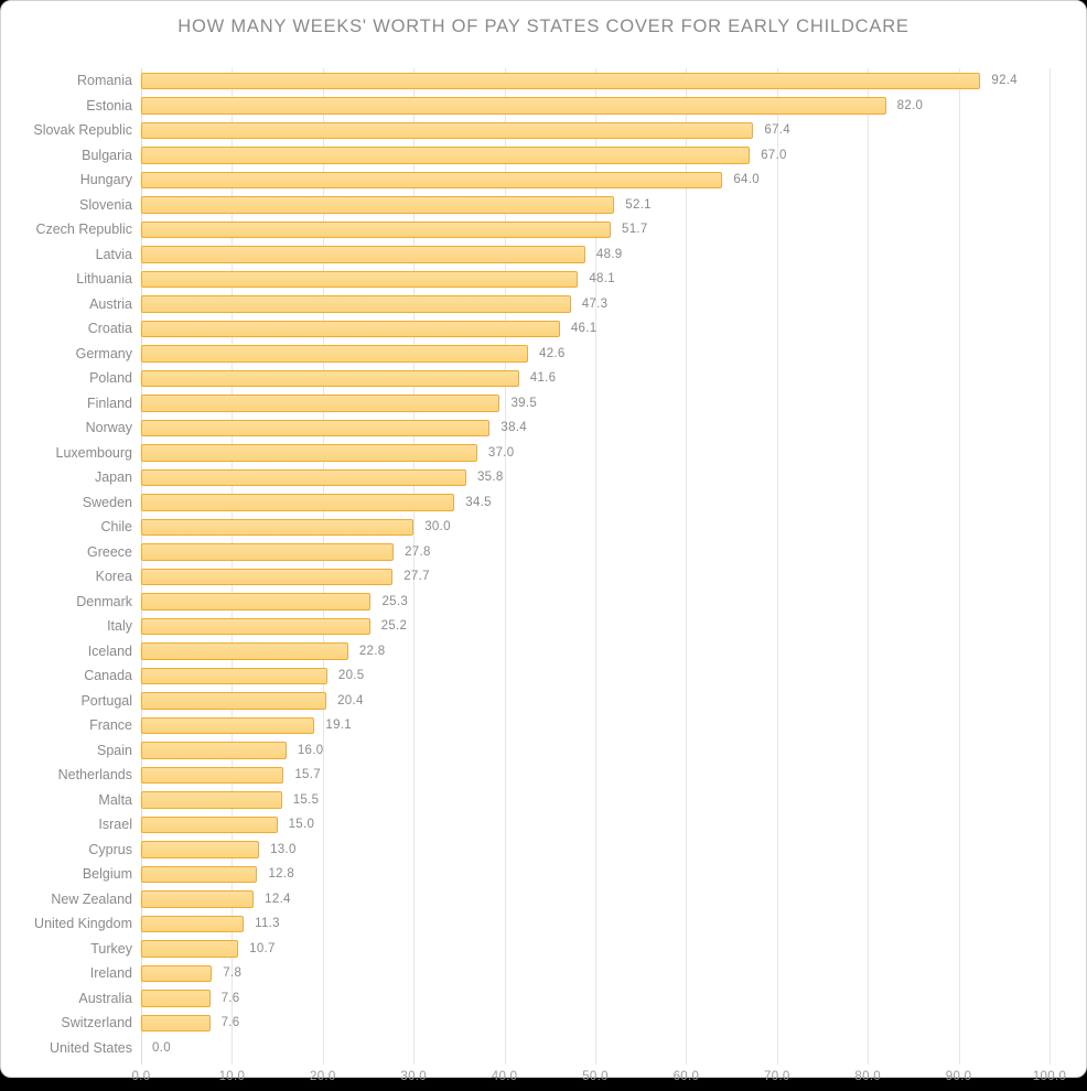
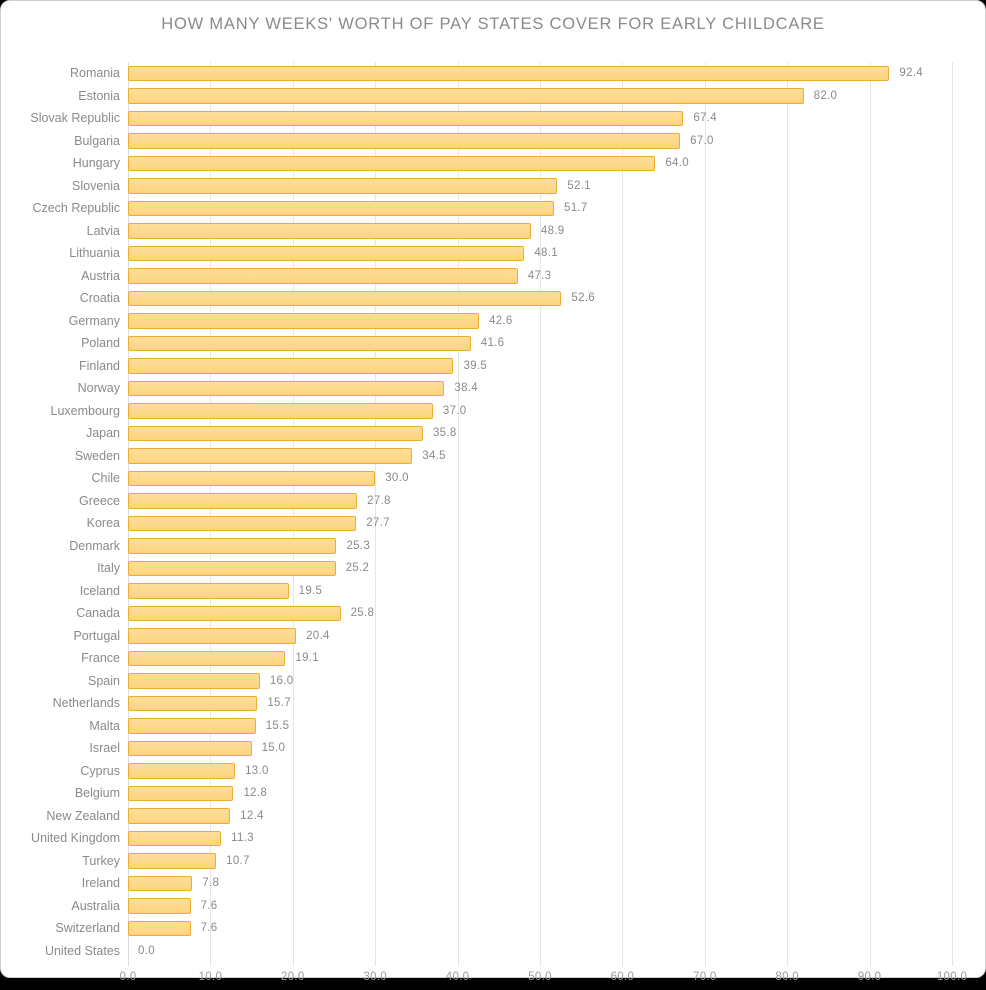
Croatia: 46.1 -> 52.6
Iceland: 22.8 -> 19.5
Canada: 20.5 -> 25.8
